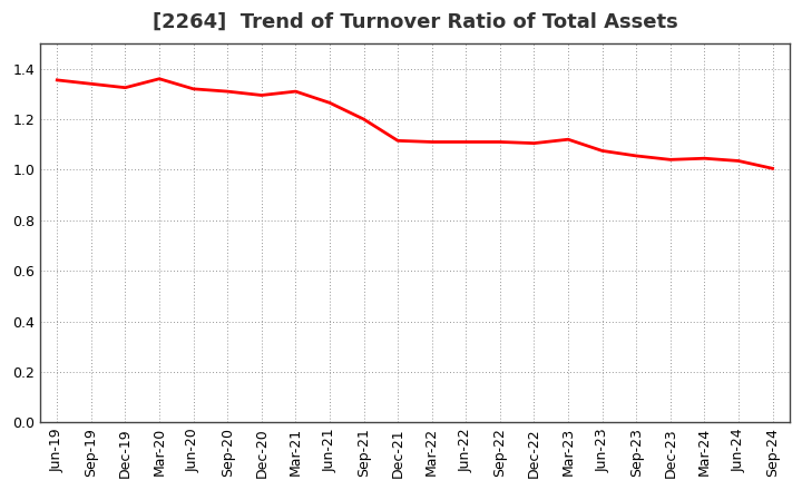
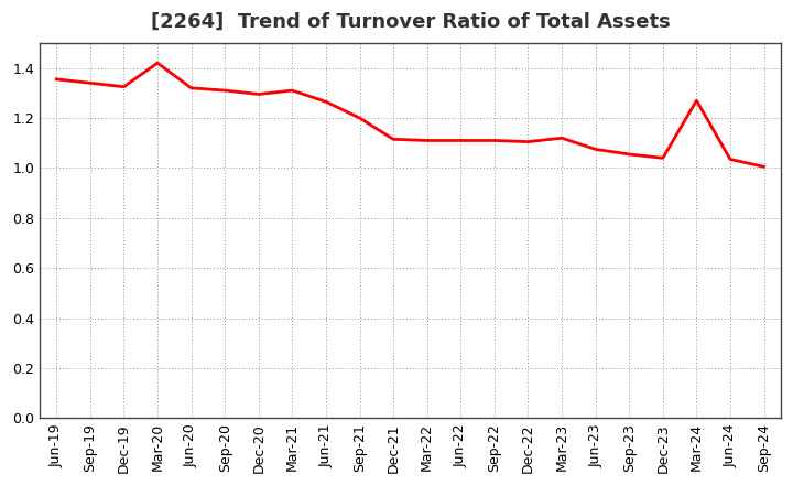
Mar-20: 1.360 -> 1.420
Mar-24: 1.045 -> 1.270
